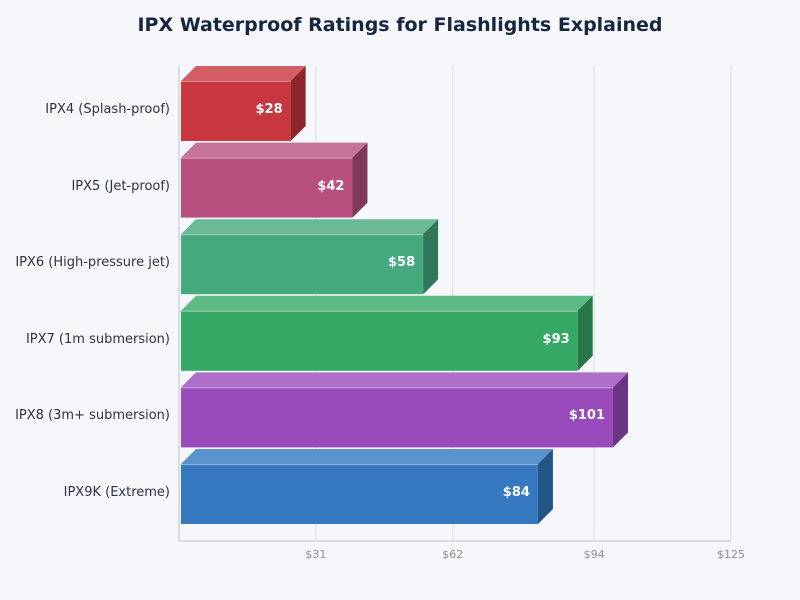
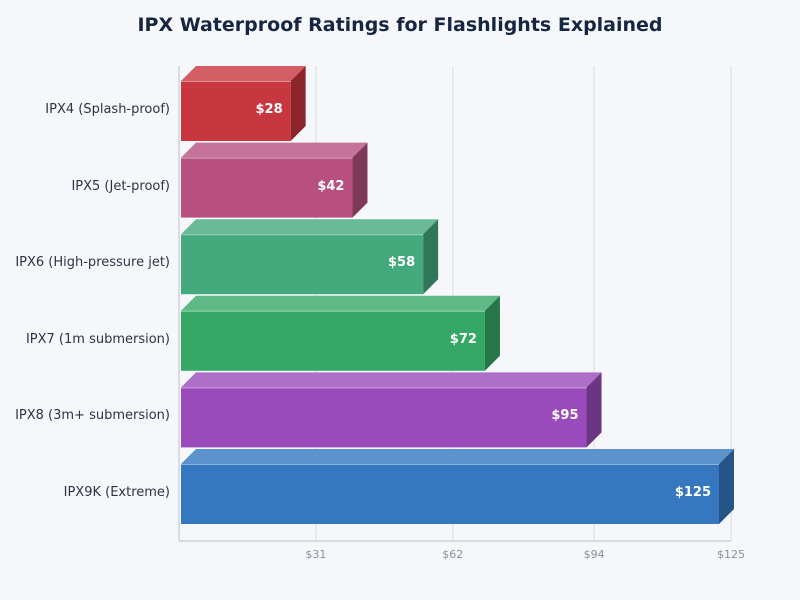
IPX7 (1m submersion): $93 -> $72
IPX8 (3m+ submersion): $101 -> $95
IPX9K (Extreme): $84 -> $125
